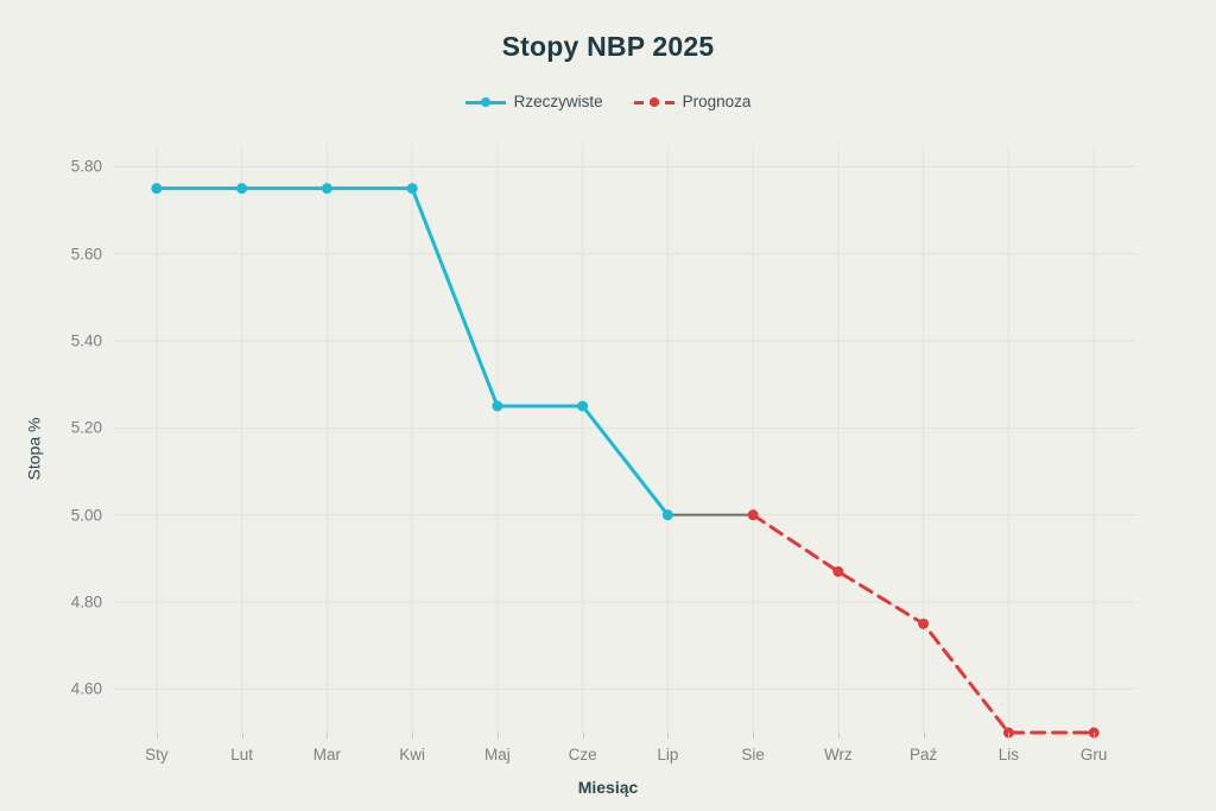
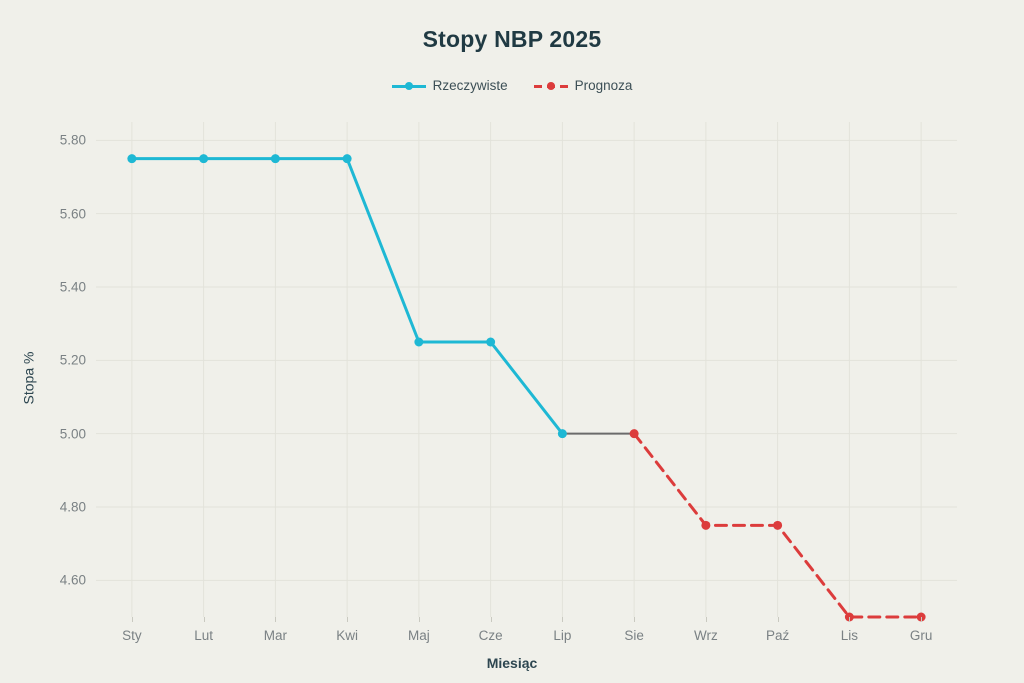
Prognoza/Wrz: 4.87 -> 4.75
